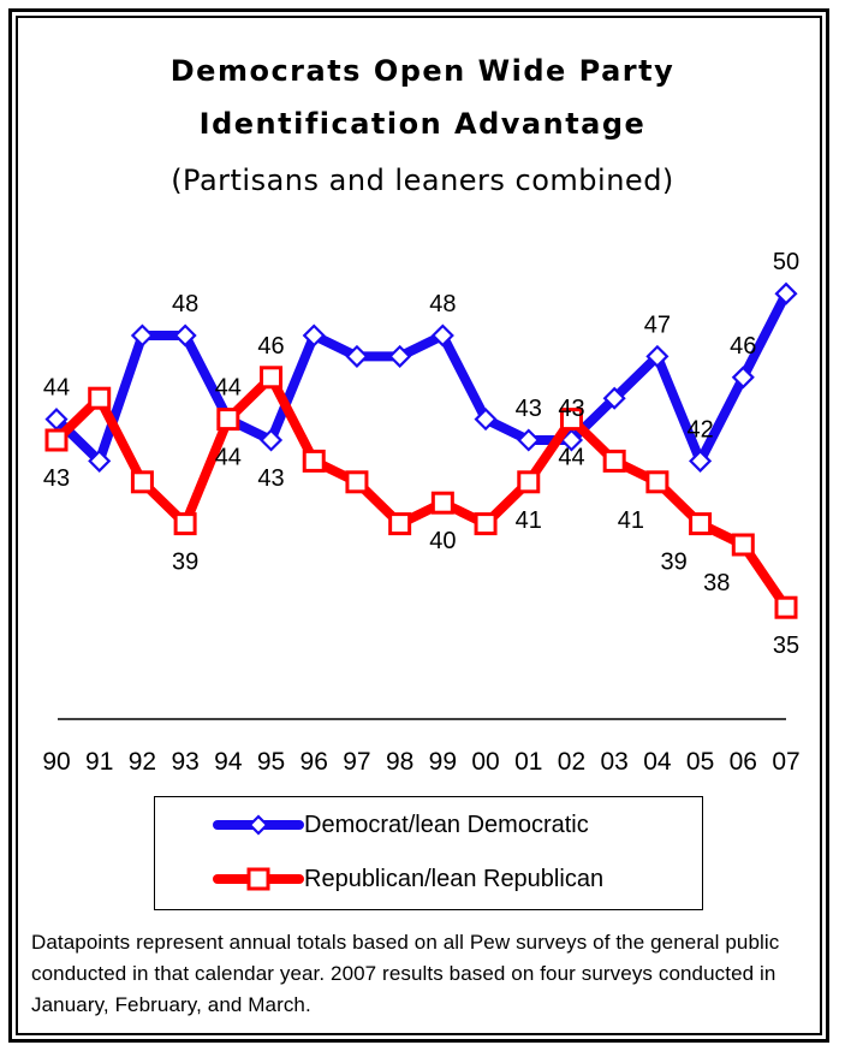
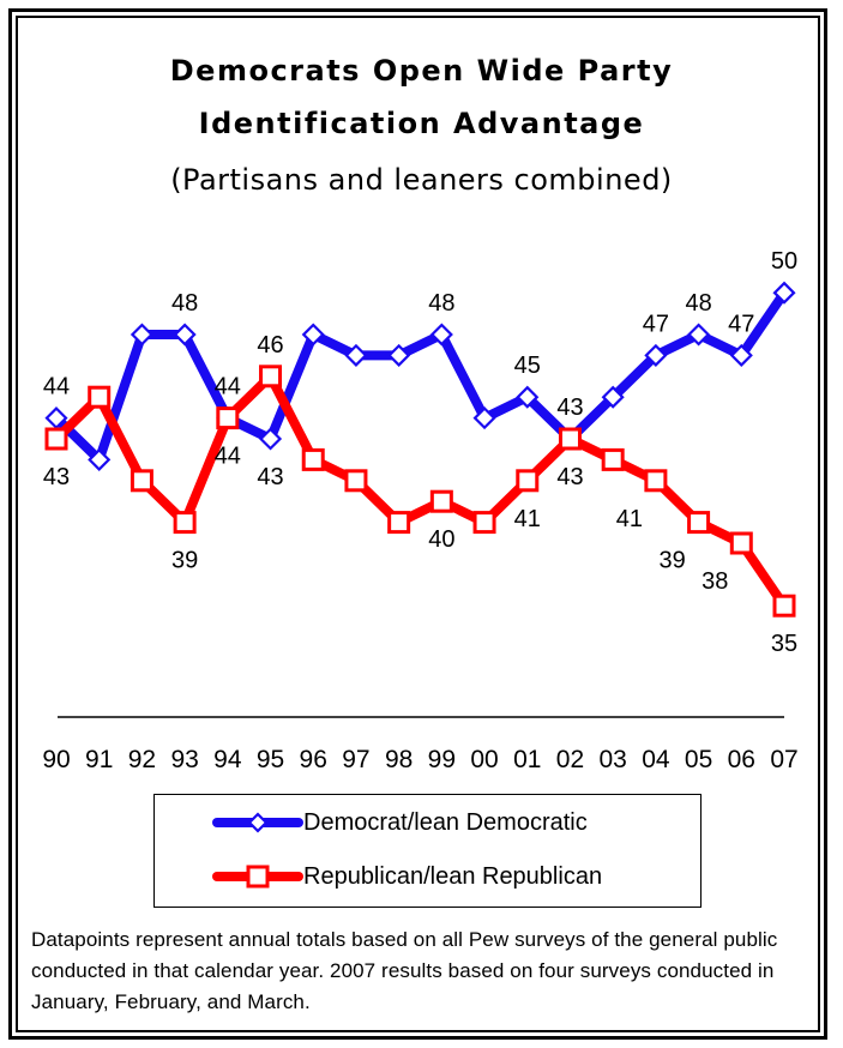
Democrat/lean Democratic/01: 43 -> 45
Republican/lean Republican/02: 44 -> 43
Democrat/lean Democratic/05: 42 -> 48
Democrat/lean Democratic/06: 46 -> 47
